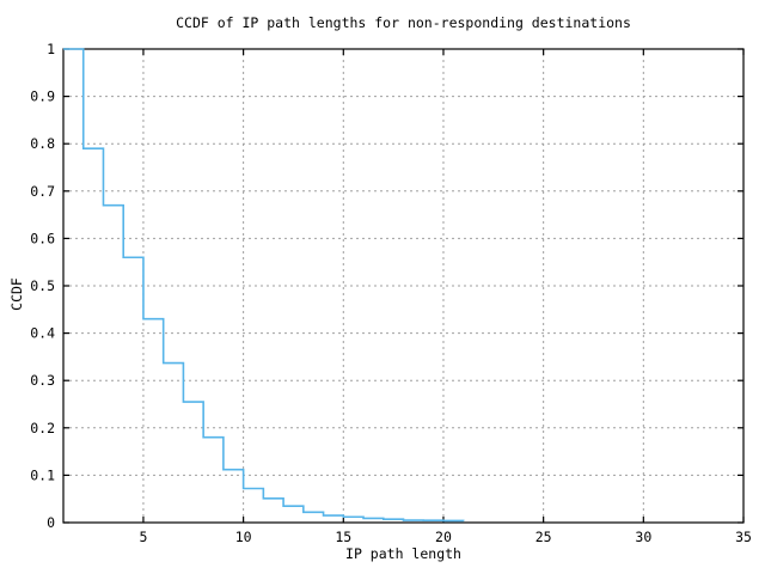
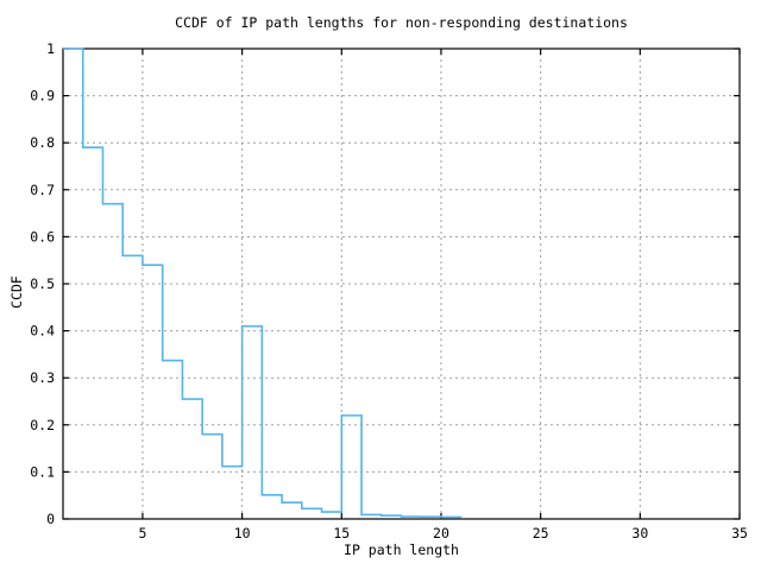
5: 0.43 -> 0.54
10: 0.07 -> 0.41
15: 0.01 -> 0.22
